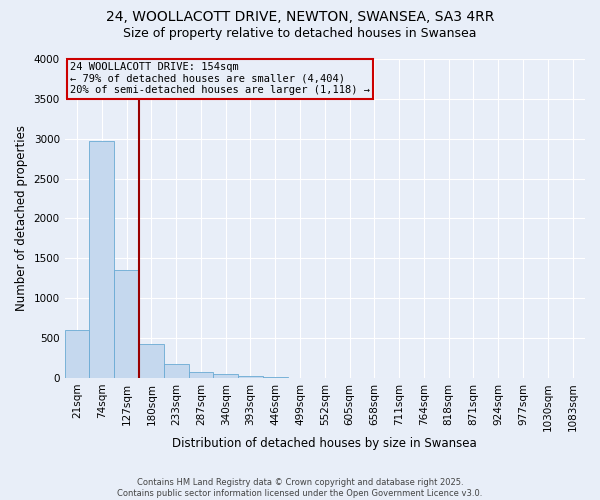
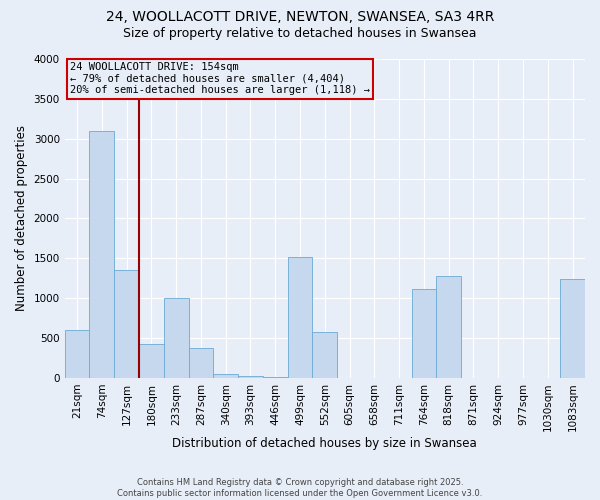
74sqm: 2970 -> 3100
233sqm: 170 -> 1000
287sqm: 80 -> 380
499sqm: 0 -> 1520
552sqm: 0 -> 580
764sqm: 0 -> 1120
818sqm: 0 -> 1280
1083sqm: 0 -> 1240
